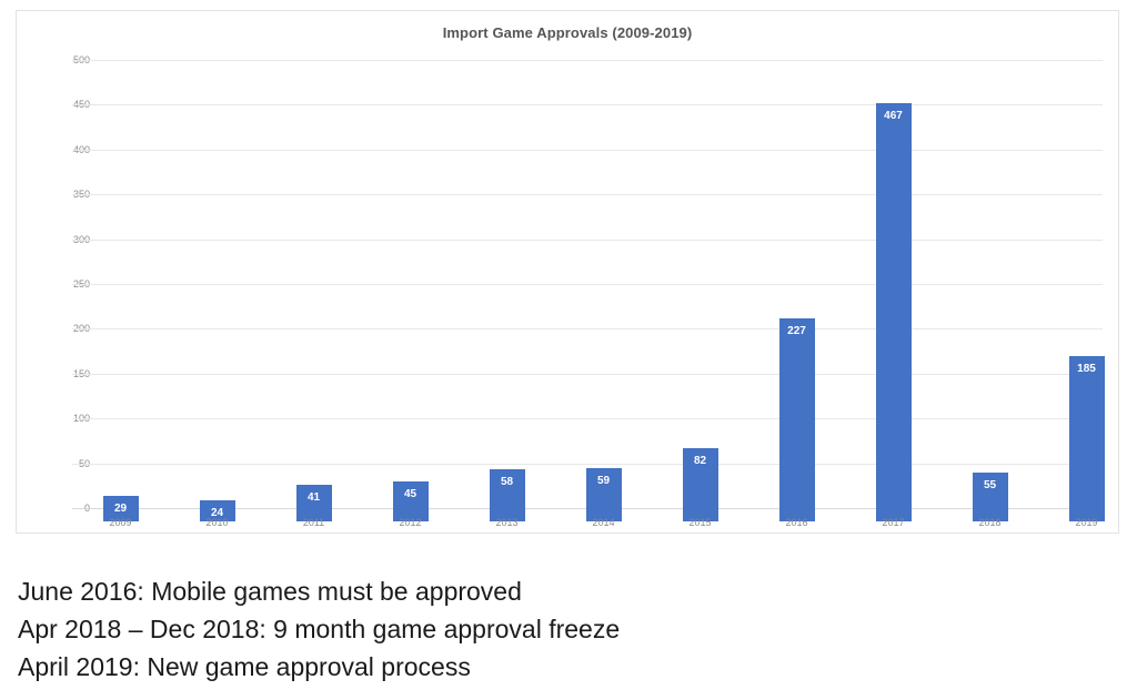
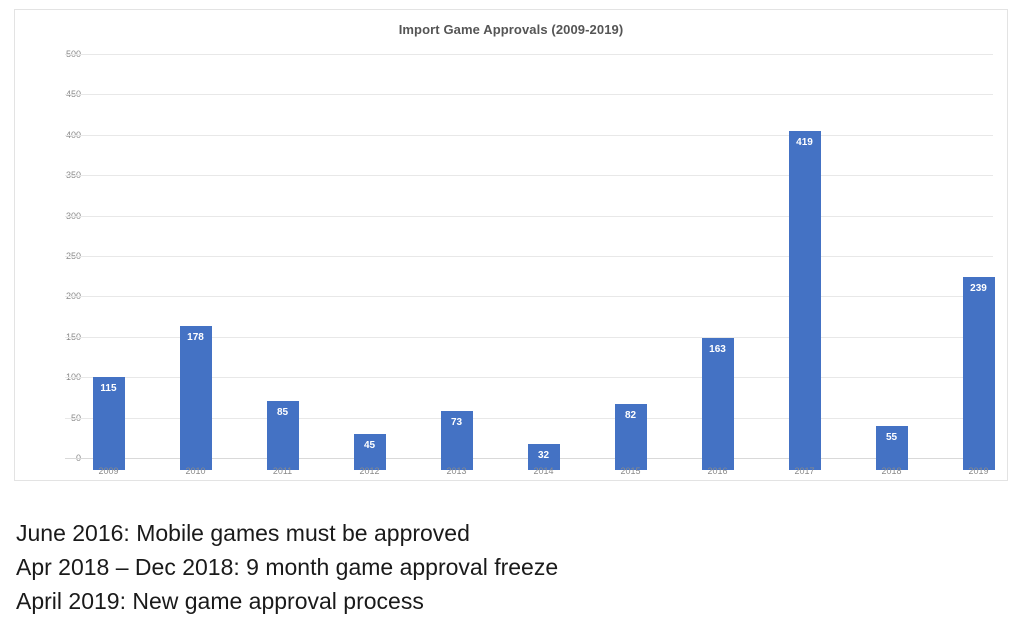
2009: 29 -> 115
2010: 24 -> 178
2011: 41 -> 85
2013: 58 -> 73
2014: 59 -> 32
2016: 227 -> 163
2017: 467 -> 419
2019: 185 -> 239
